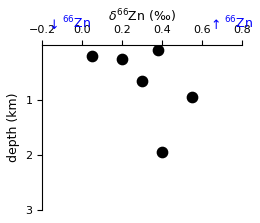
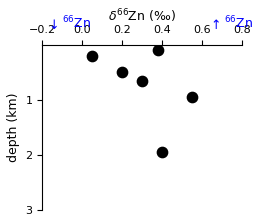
0.2: 0.26 -> 0.50
